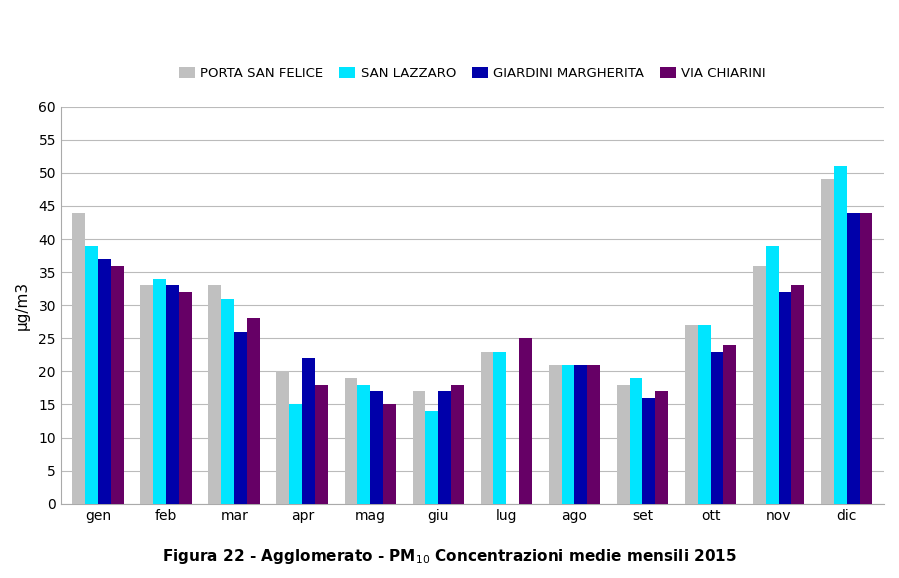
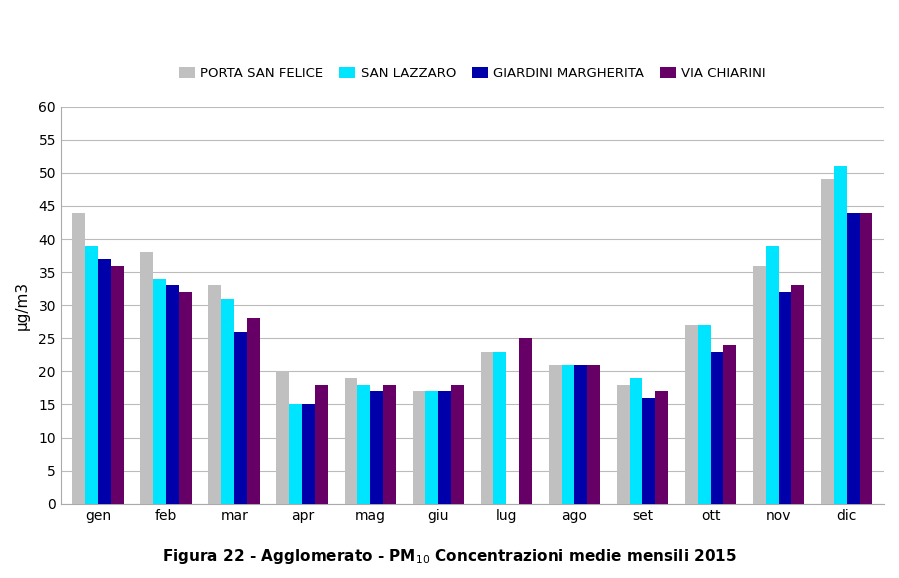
PORTA SAN FELICE/feb: 33 -> 38
GIARDINI MARGHERITA/apr: 22 -> 15
VIA CHIARINI/mag: 15 -> 18
SAN LAZZARO/giu: 14 -> 17
